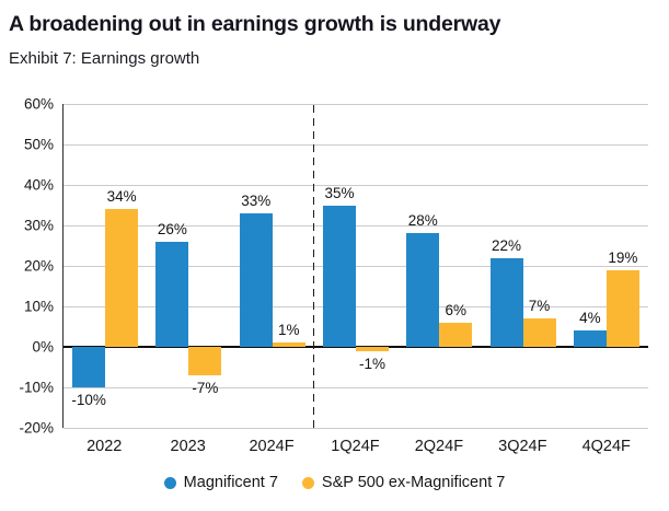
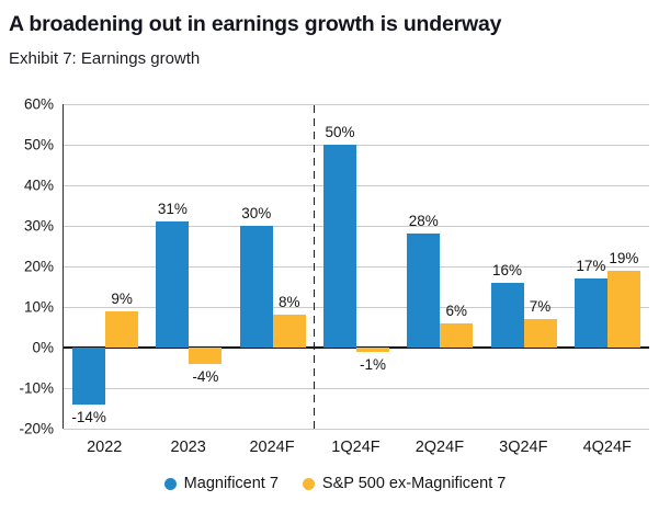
Magnificent 7/2022: -10% -> -14%
S&P 500 ex-Magnificent 7/2022: 34% -> 9%
Magnificent 7/2023: 26% -> 31%
S&P 500 ex-Magnificent 7/2023: -7% -> -4%
Magnificent 7/2024F: 33% -> 30%
S&P 500 ex-Magnificent 7/2024F: 1% -> 8%
Magnificent 7/1Q24F: 35% -> 50%
Magnificent 7/3Q24F: 22% -> 16%
Magnificent 7/4Q24F: 4% -> 17%
